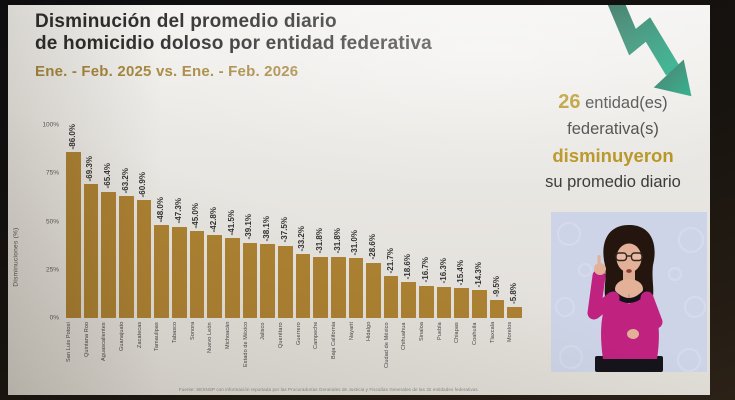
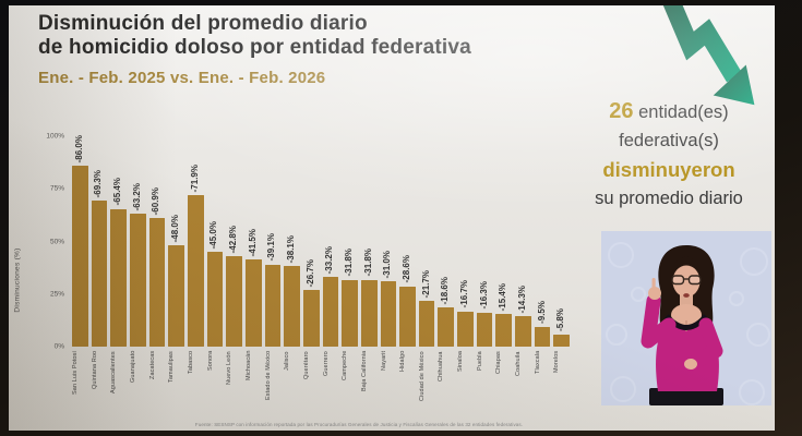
Tabasco: -47.3% -> -71.9%
Querétaro: -37.5% -> -26.7%
